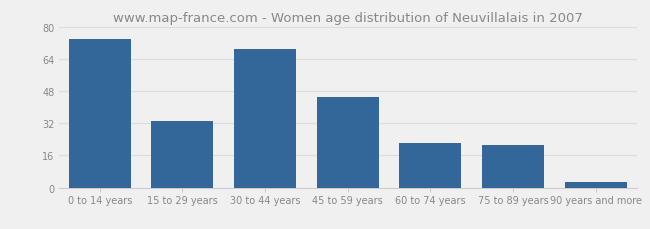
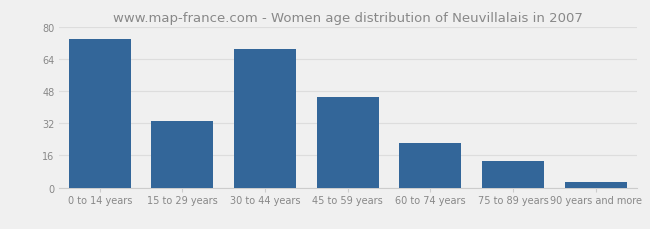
75 to 89 years: 21 -> 13
